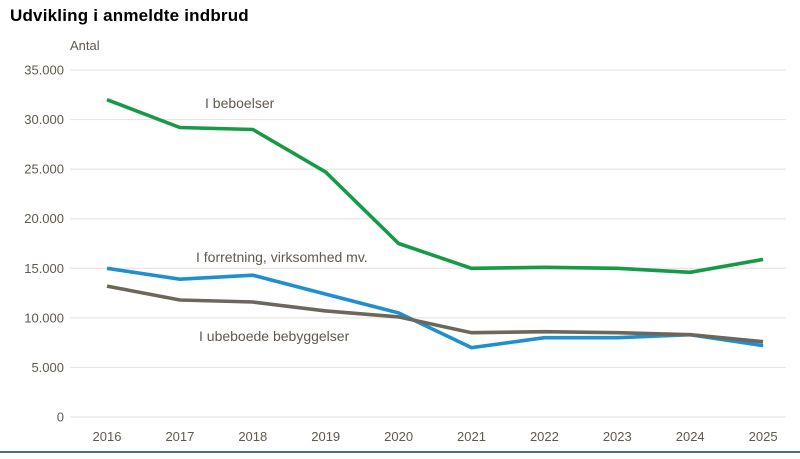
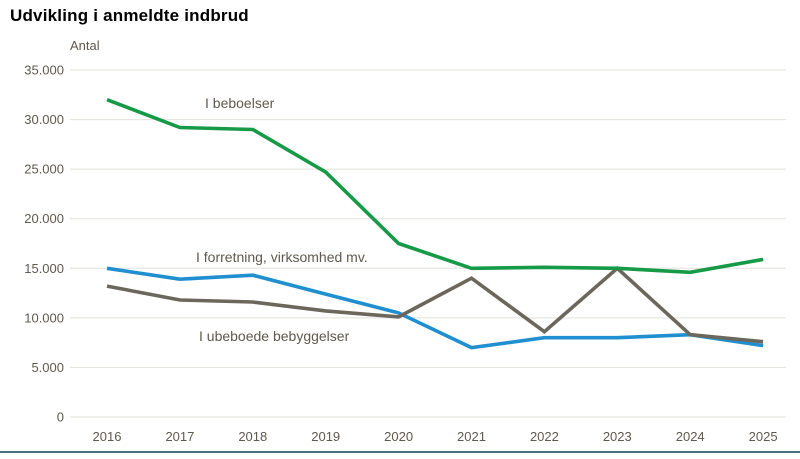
I ubeboede bebyggelser/2021: 8000 -> 14000
I ubeboede bebyggelser/2023: 8000 -> 15000
